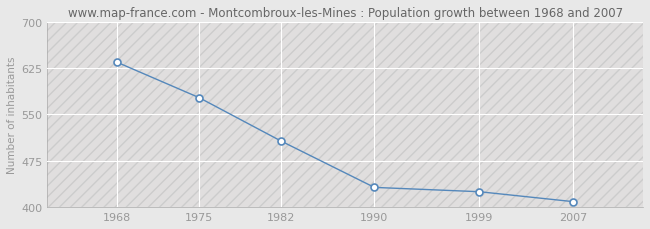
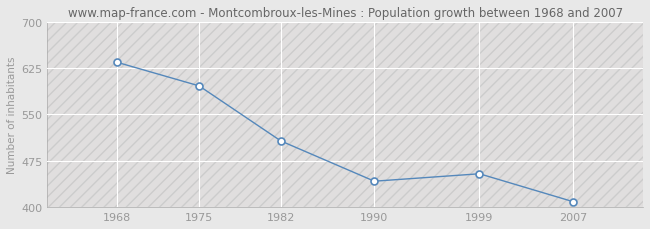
1975: 577 -> 596
1990: 432 -> 442
1999: 425 -> 454
